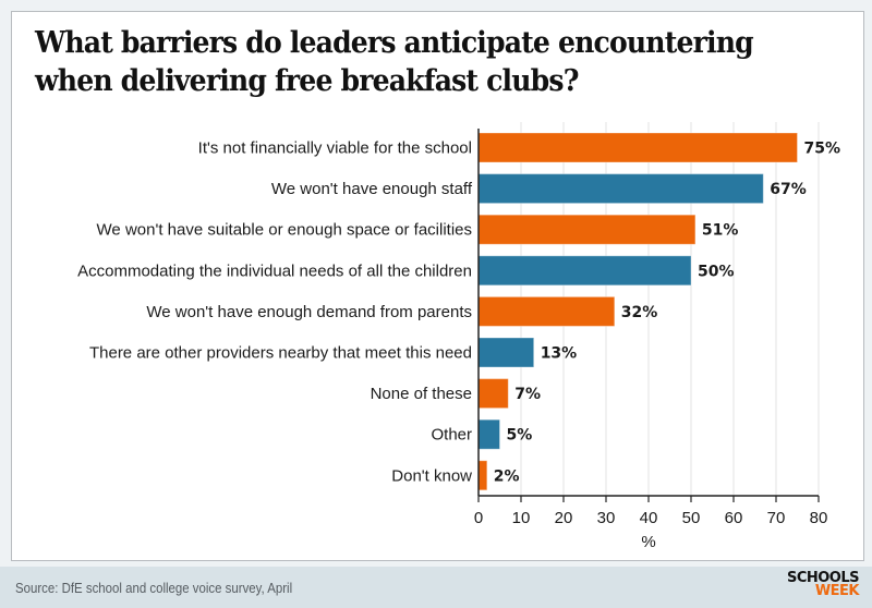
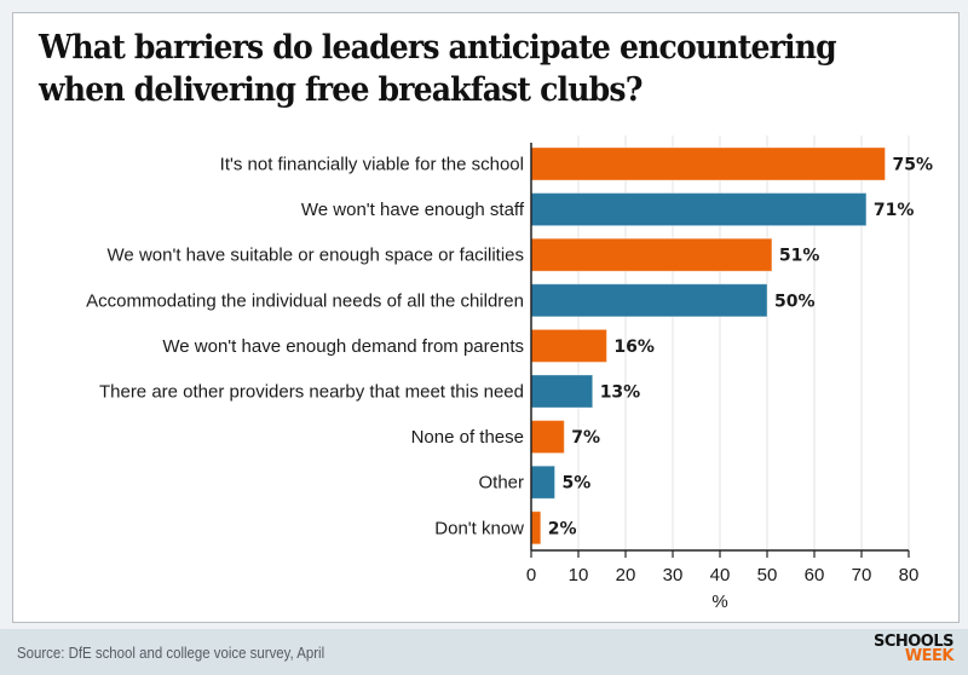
We won't have enough staff: 67% -> 71%
We won't have enough demand from parents: 32% -> 16%
